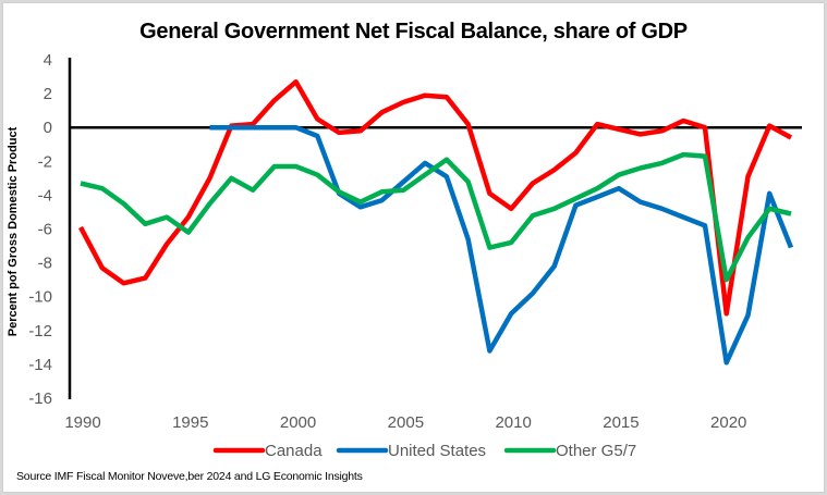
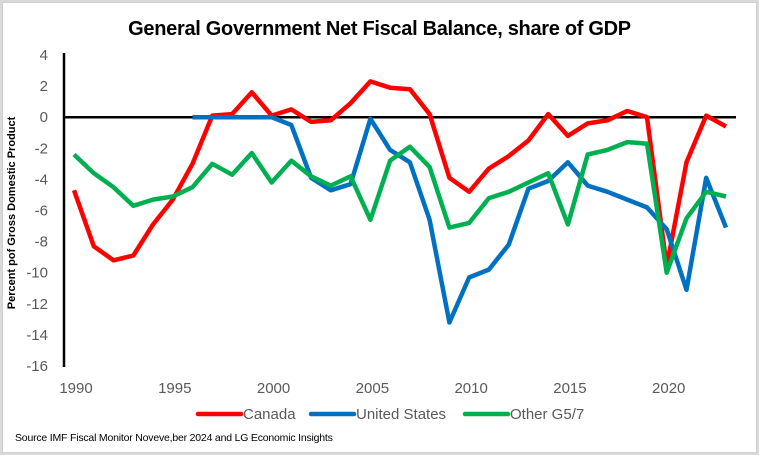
Canada/1990: -5.9 -> -4.7
Other G5/7/1990: -3.3 -> -2.4
Other G5/7/1995: -6.2 -> -5.1
Canada/2000: 2.7 -> 0.1
Other G5/7/2000: -2.3 -> -4.2
Canada/2005: 1.5 -> 2.3
United States/2005: -3.2 -> -0.1
Other G5/7/2005: -3.7 -> -6.6
United States/2010: -11.0 -> -10.3
Canada/2015: -0.1 -> -1.2
United States/2015: -3.6 -> -2.9
Other G5/7/2015: -2.8 -> -6.9
Canada/2020: -11.0 -> -9.6
United States/2020: -13.9 -> -7.2
Other G5/7/2020: -9.0 -> -10.0
